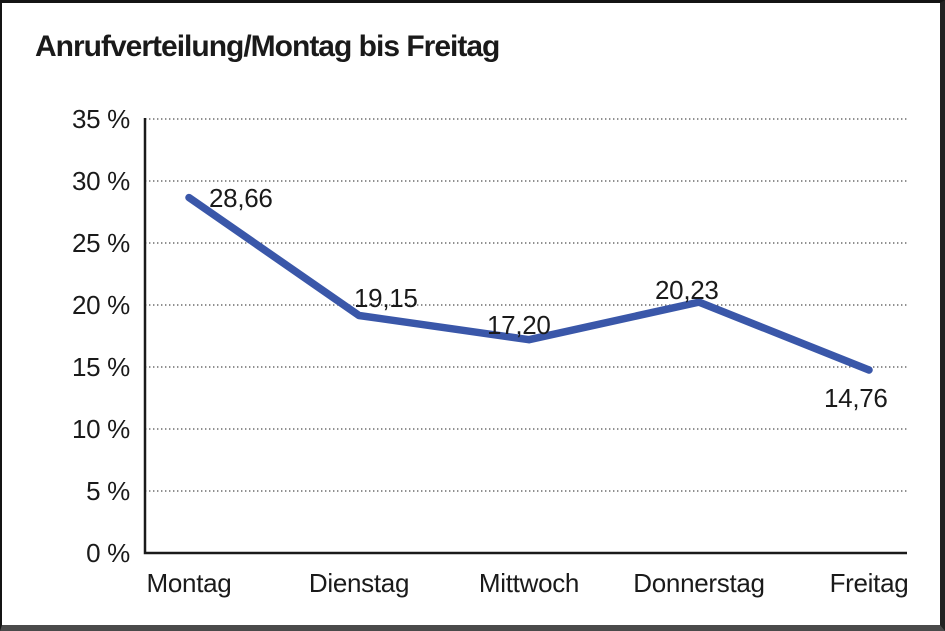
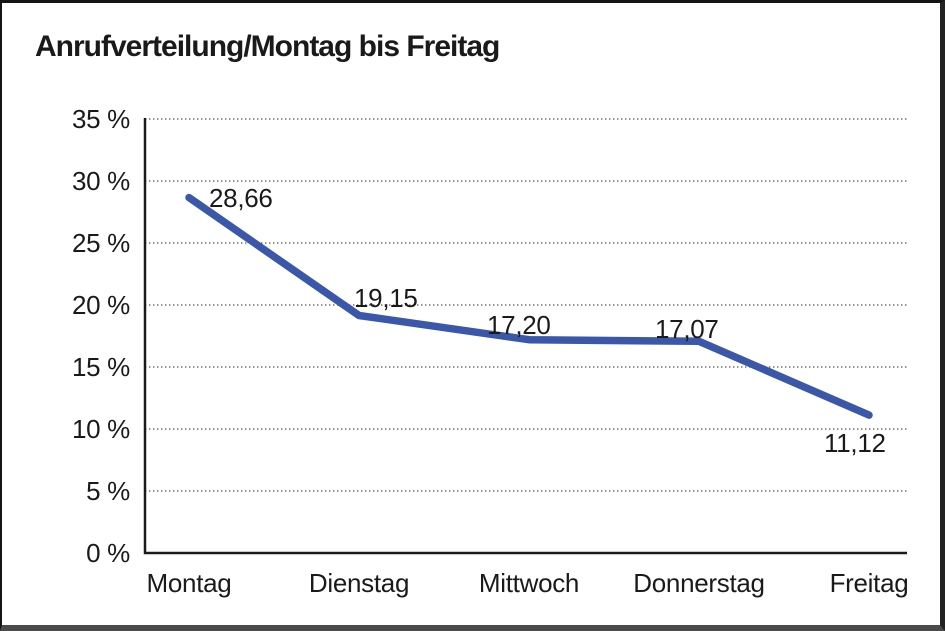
Donnerstag: 20,23 -> 17,07
Freitag: 14,76 -> 11,12
